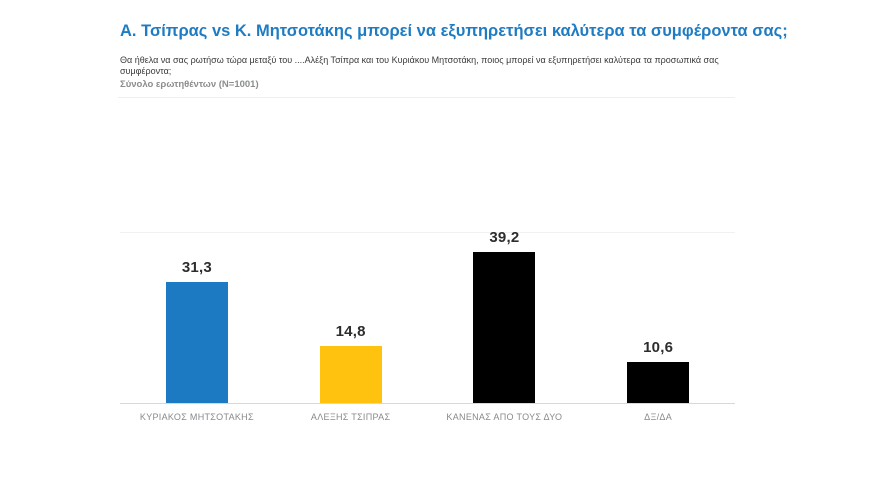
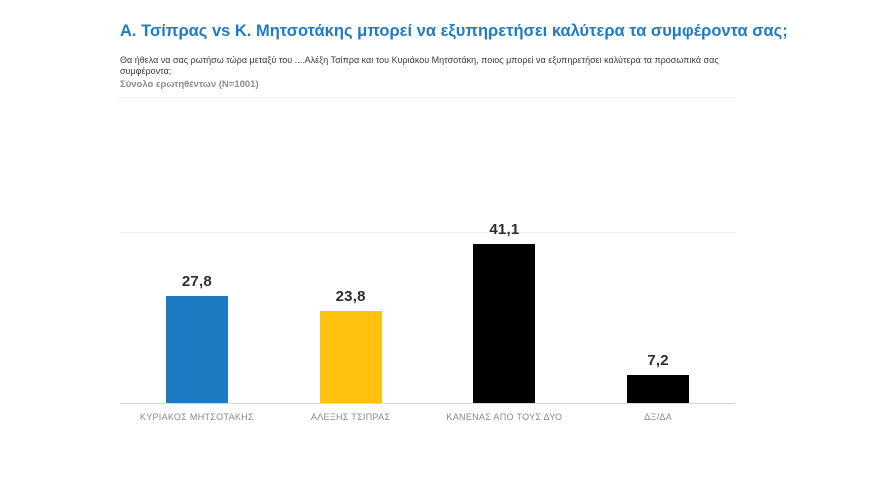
ΚΥΡΙΑΚΟΣ ΜΗΤΣΟΤΑΚΗΣ: 31,3 -> 27,8
ΑΛΕΞΗΣ ΤΣΙΠΡΑΣ: 14,8 -> 23,8
ΚΑΝΕΝΑΣ ΑΠΟ ΤΟΥΣ ΔΥΟ: 39,2 -> 41,1
ΔΞ/ΔΑ: 10,6 -> 7,2
